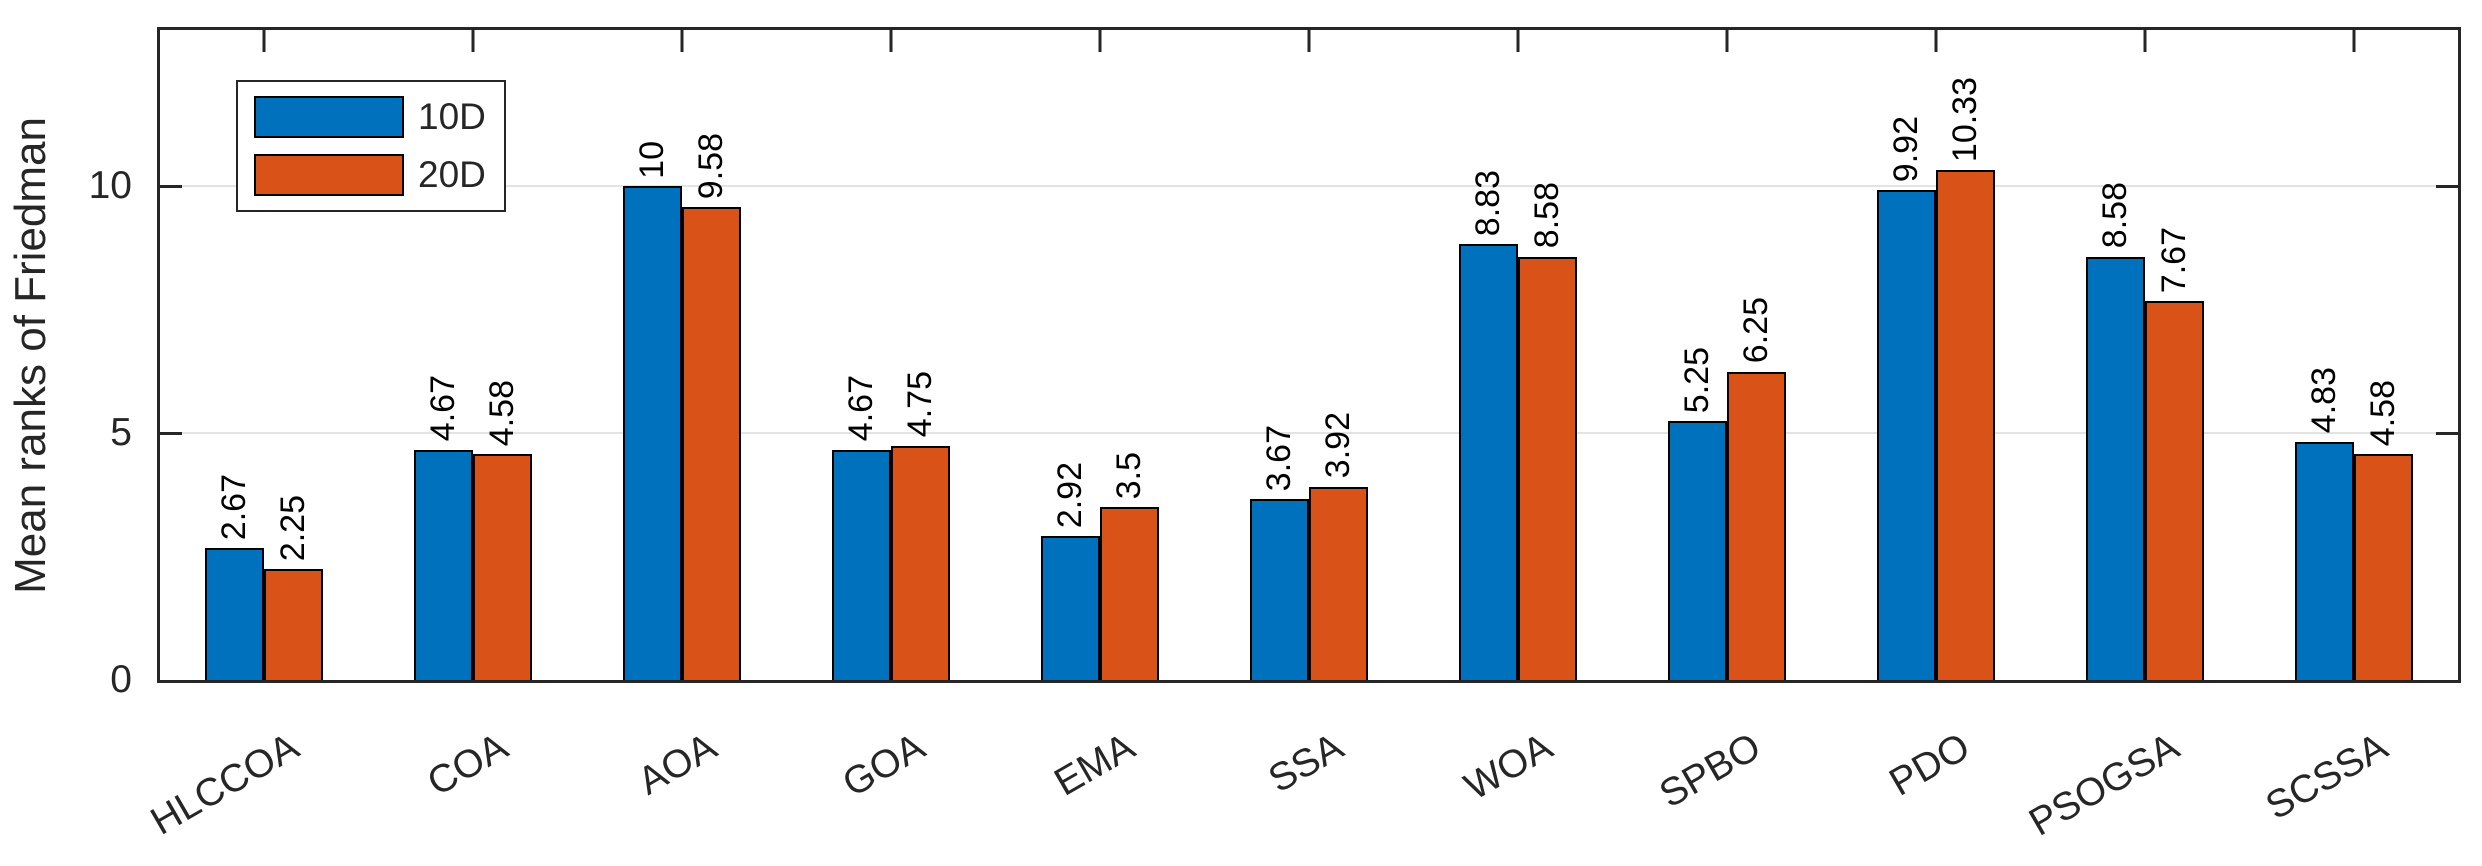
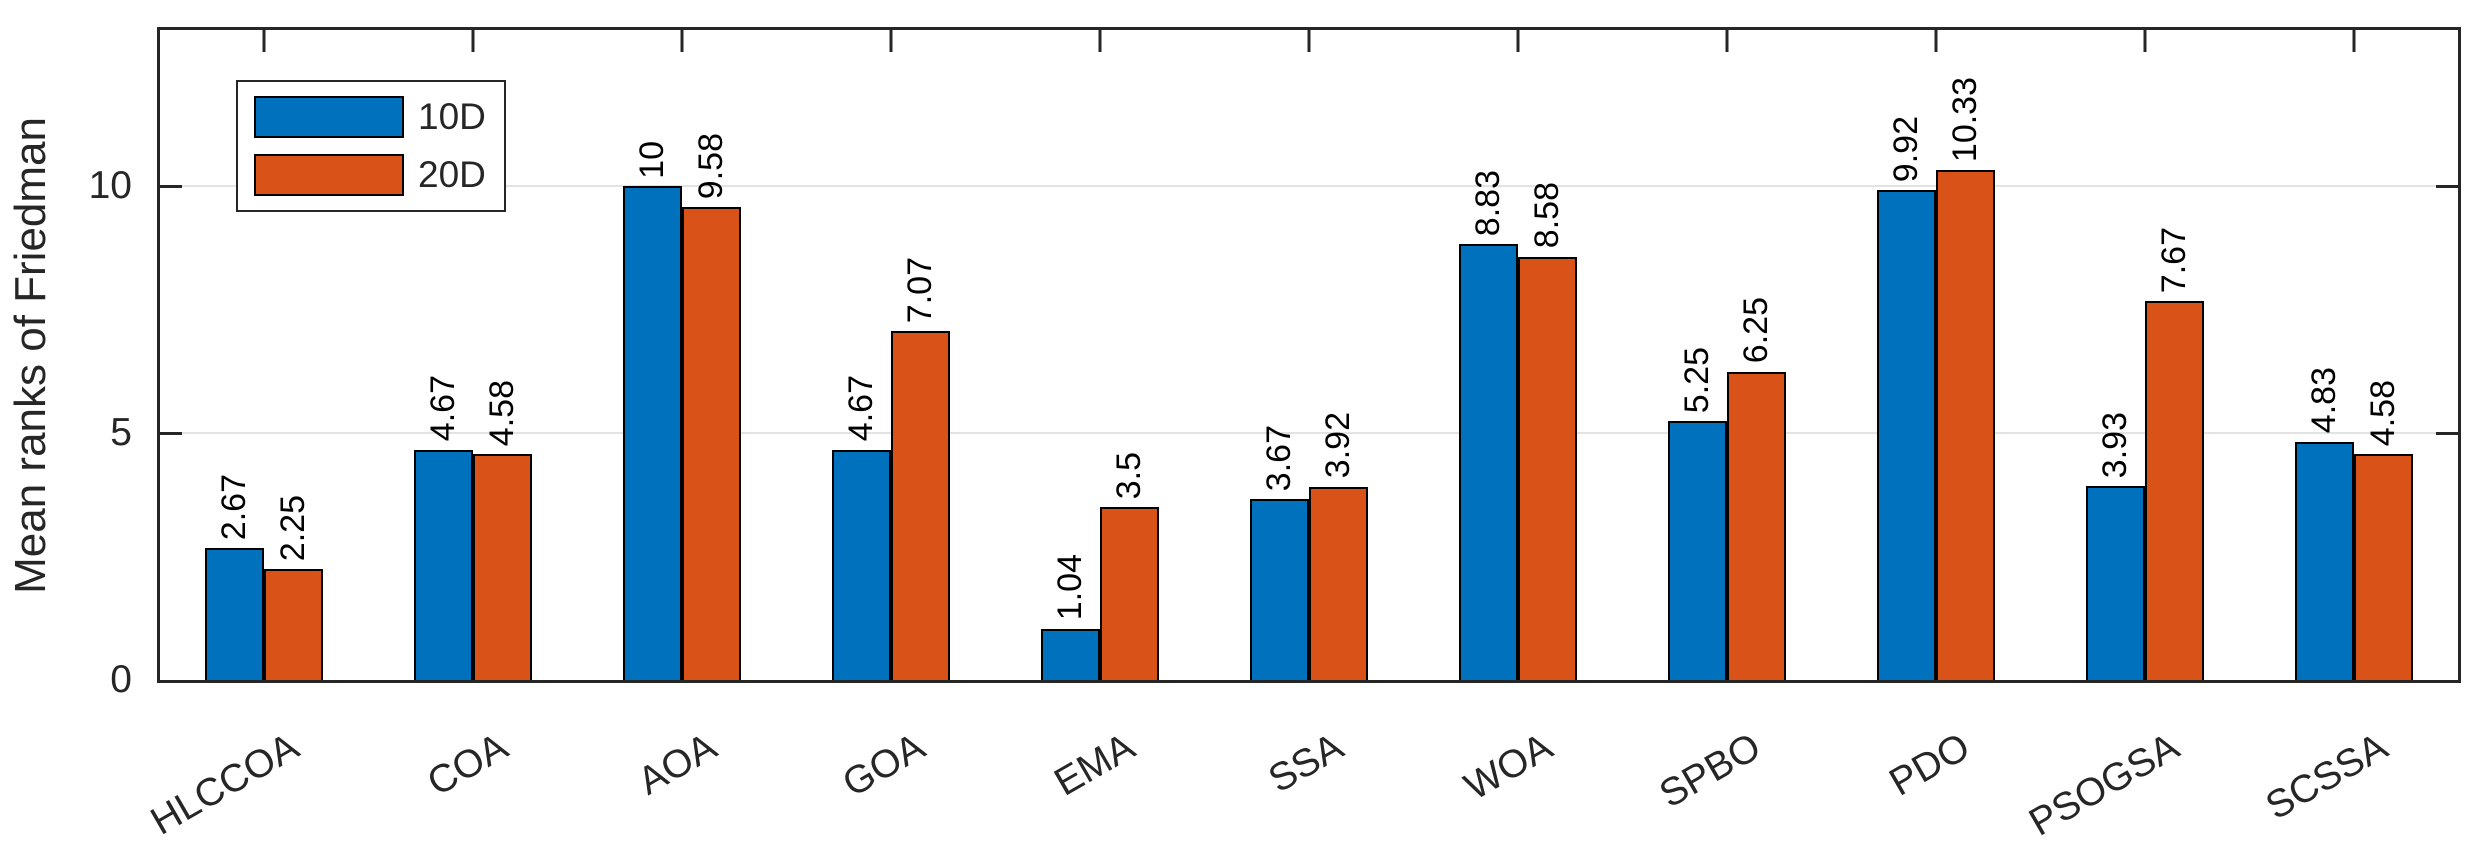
20D/GOA: 4.75 -> 7.07
10D/EMA: 2.92 -> 1.04
10D/PSOGSA: 8.58 -> 3.93
